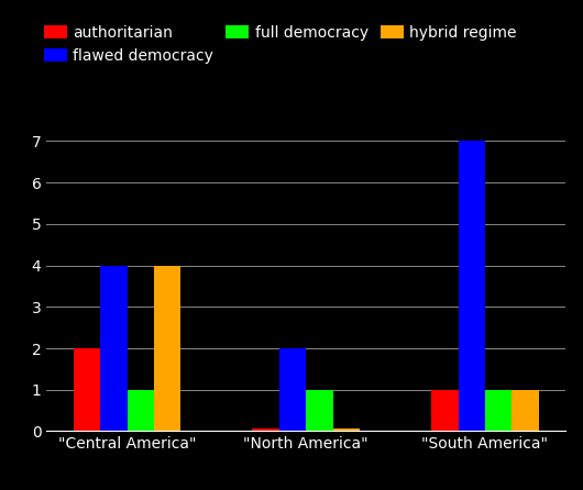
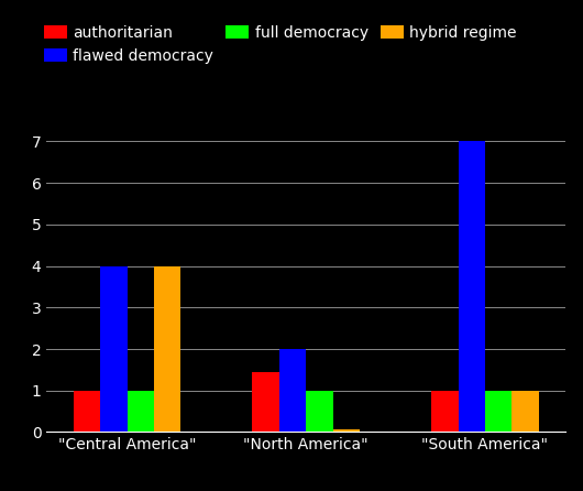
authoritarian/"Central America": 2.00 -> 1.00
authoritarian/"North America": 0.07 -> 1.45
